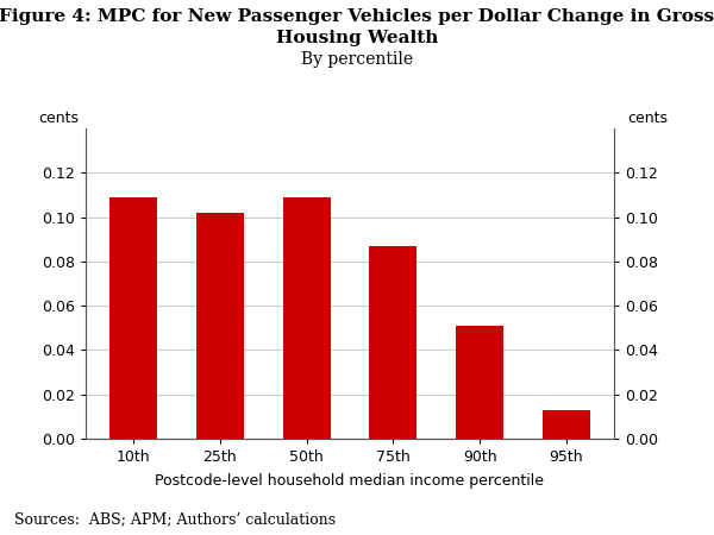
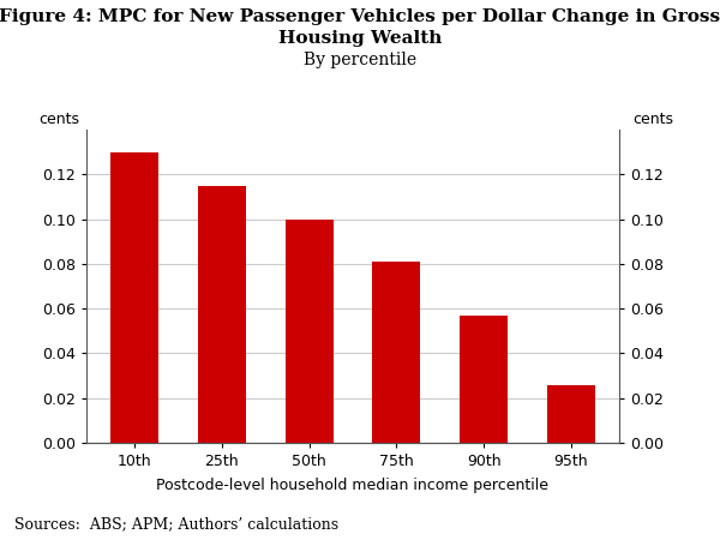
10th: 0.109 -> 0.130
25th: 0.102 -> 0.115
50th: 0.109 -> 0.100
75th: 0.087 -> 0.081
90th: 0.051 -> 0.057
95th: 0.013 -> 0.026
